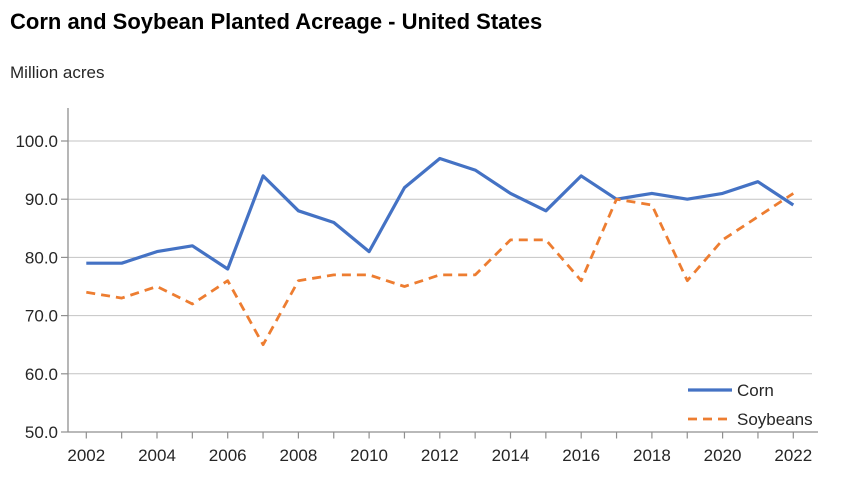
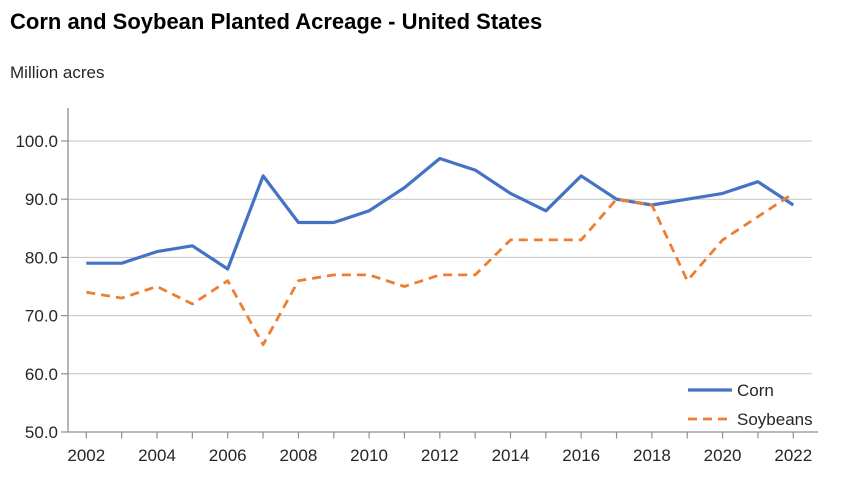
Corn/2008: 88 -> 86
Corn/2010: 81 -> 88
Soybeans/2016: 76 -> 83
Corn/2018: 91 -> 89
